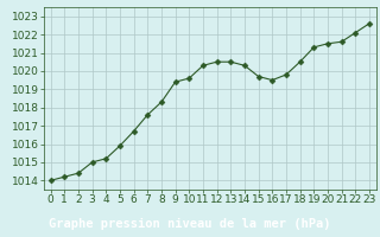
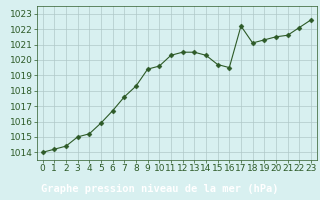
17: 1019.8 -> 1022.2
18: 1020.5 -> 1021.1
